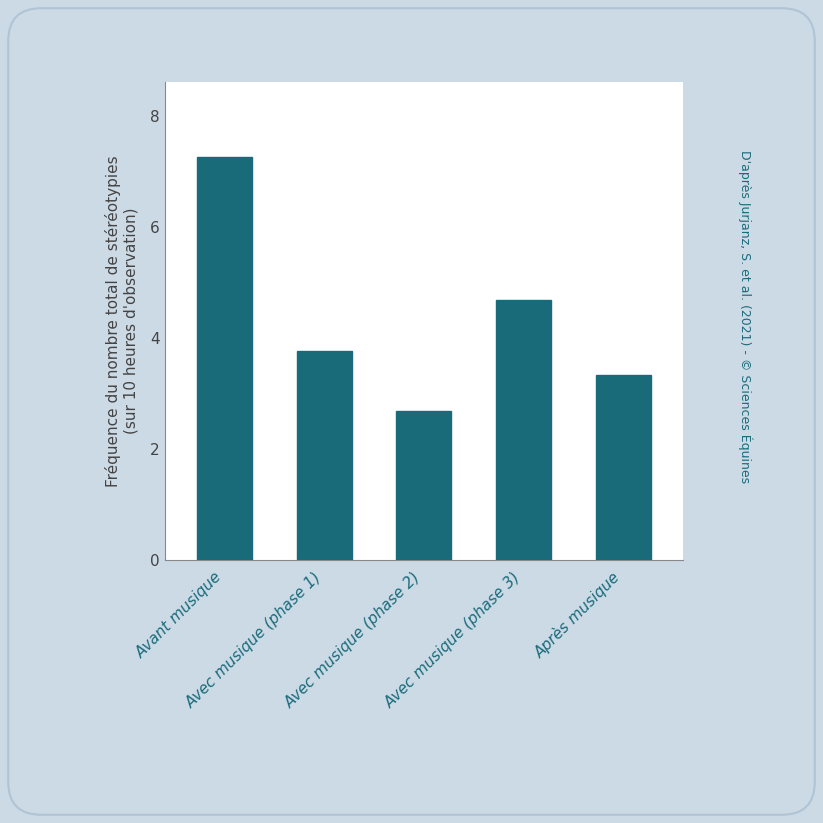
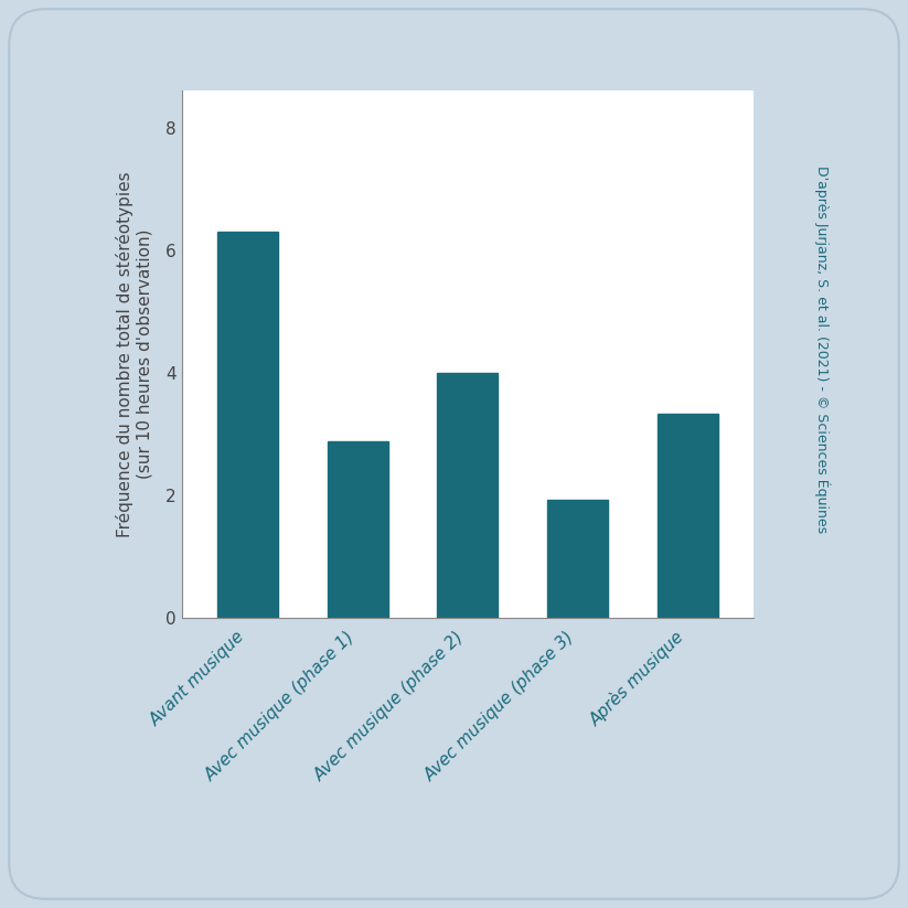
Avant musique: 7.25 -> 6.30
Avec musique (phase 1): 3.75 -> 2.88
Avec musique (phase 2): 2.67 -> 4.00
Avec musique (phase 3): 4.67 -> 1.92
